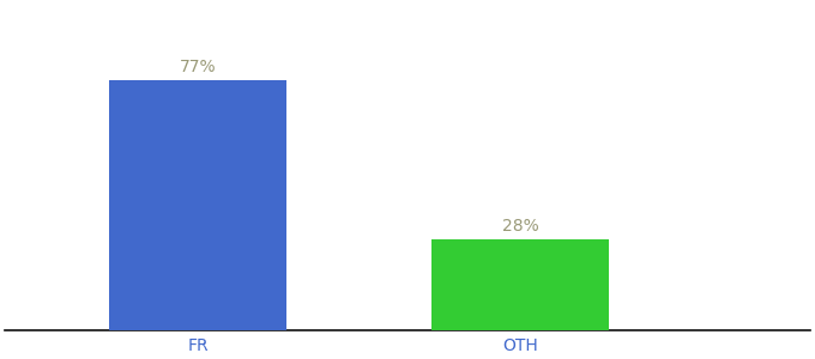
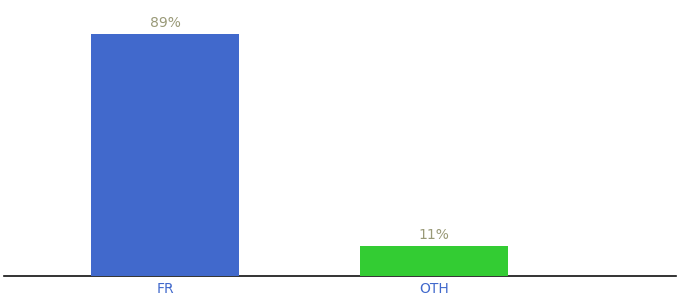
FR: 77% -> 89%
OTH: 28% -> 11%
